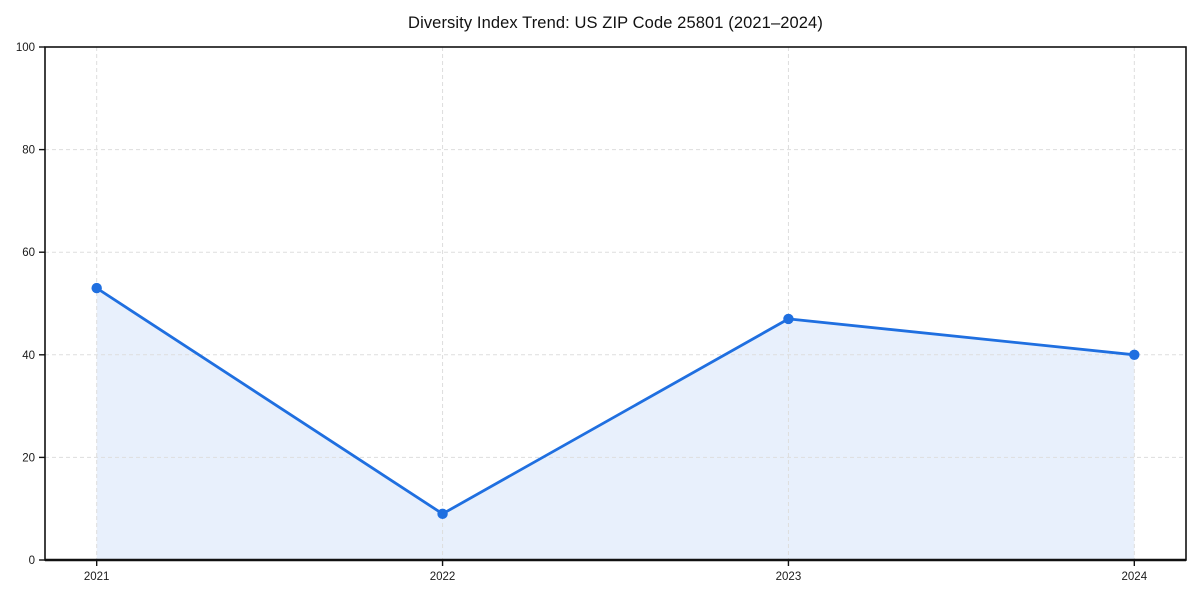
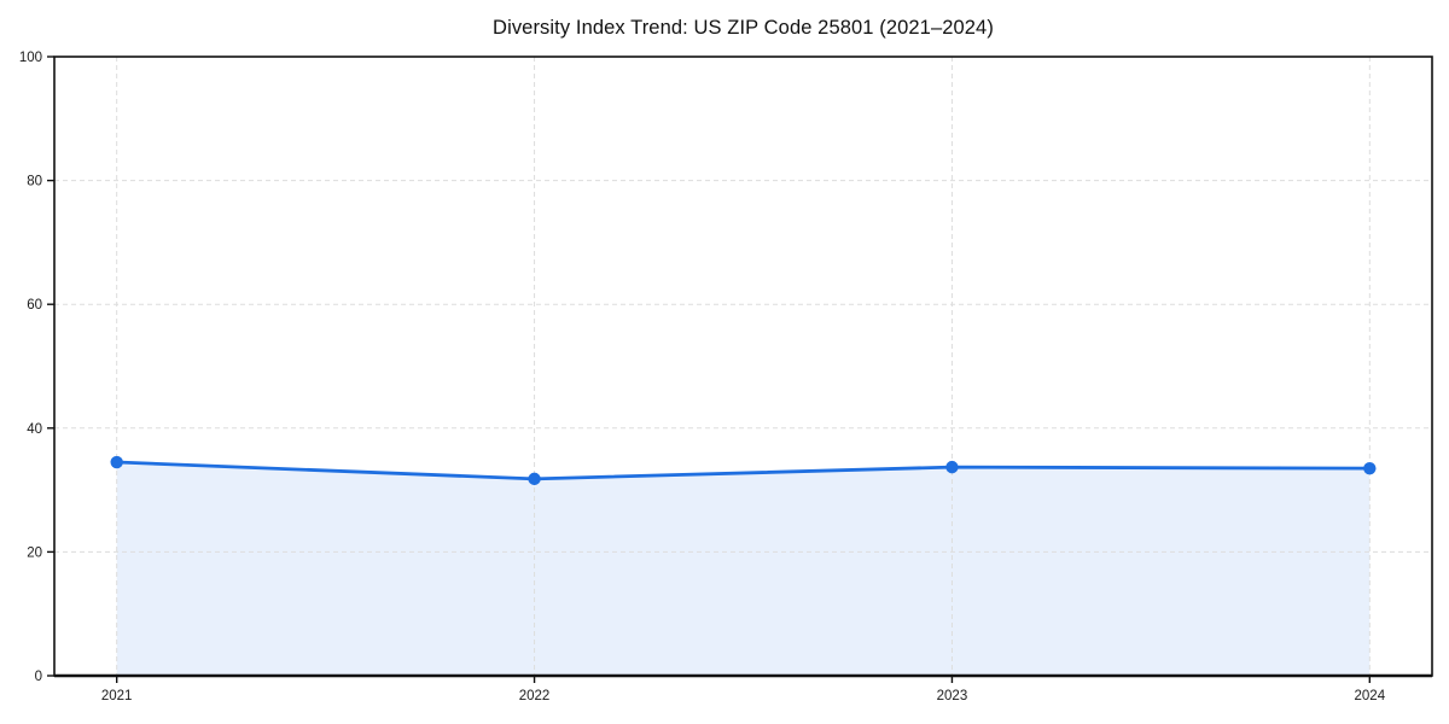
2021: 53 -> 34
2022: 9 -> 32
2023: 47 -> 34
2024: 40 -> 34
